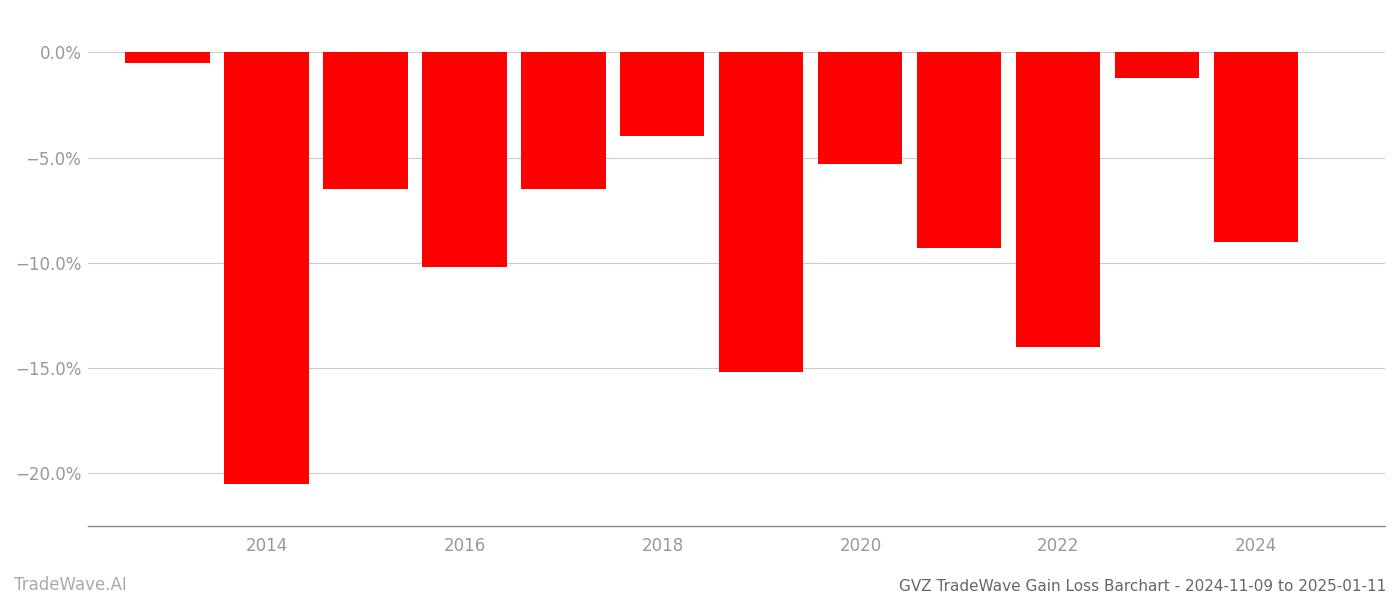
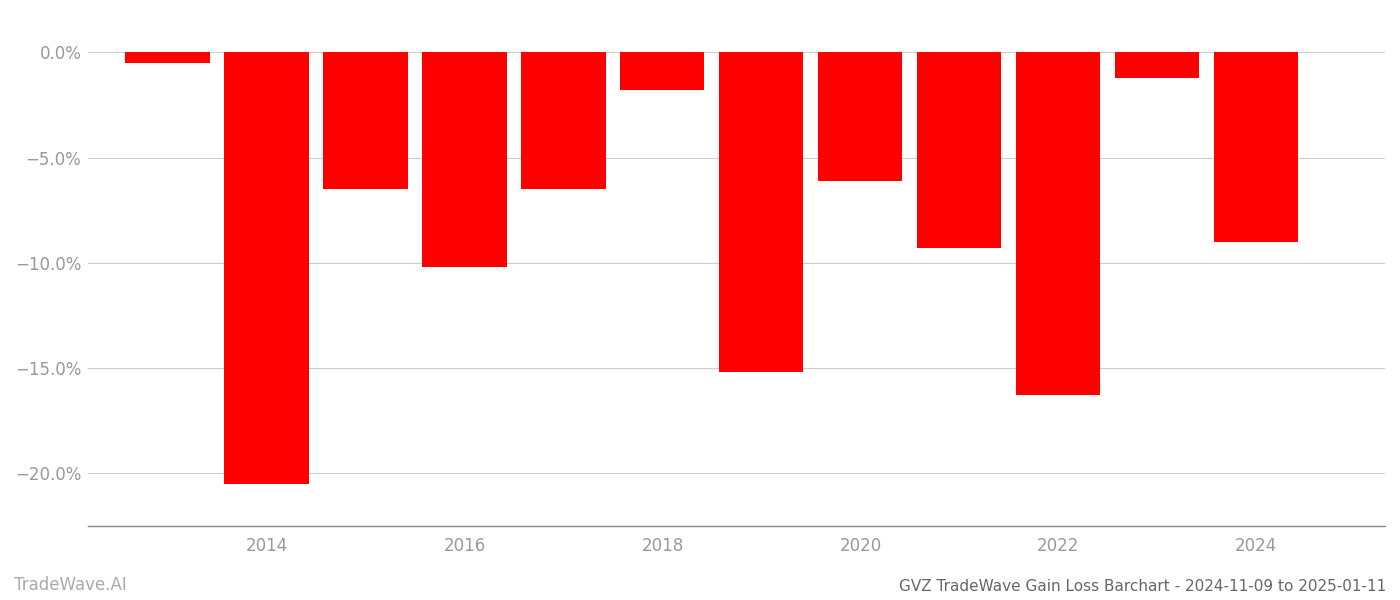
2018: -4.0% -> -1.8%
2020: -5.3% -> -6.1%
2022: -14.0% -> -16.3%
